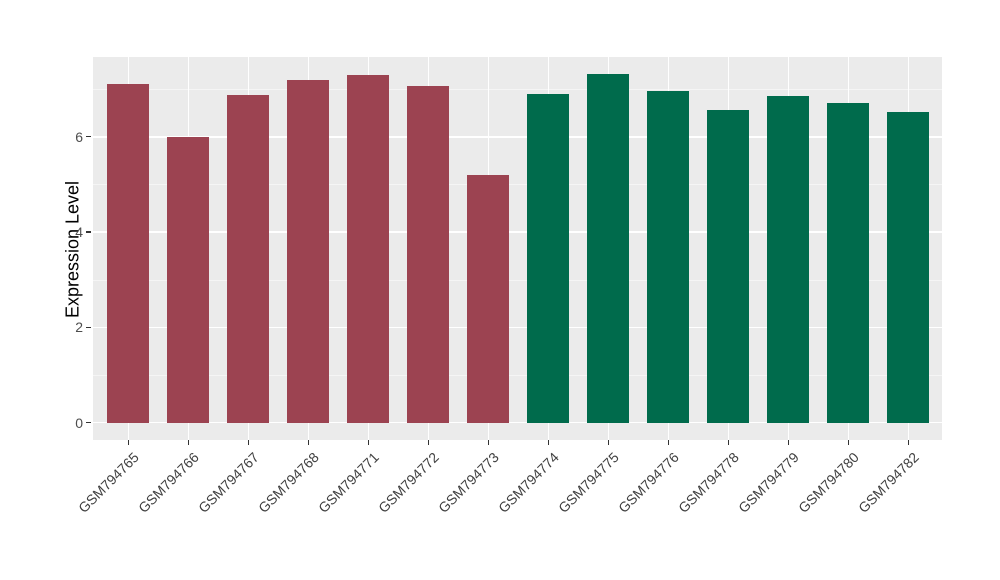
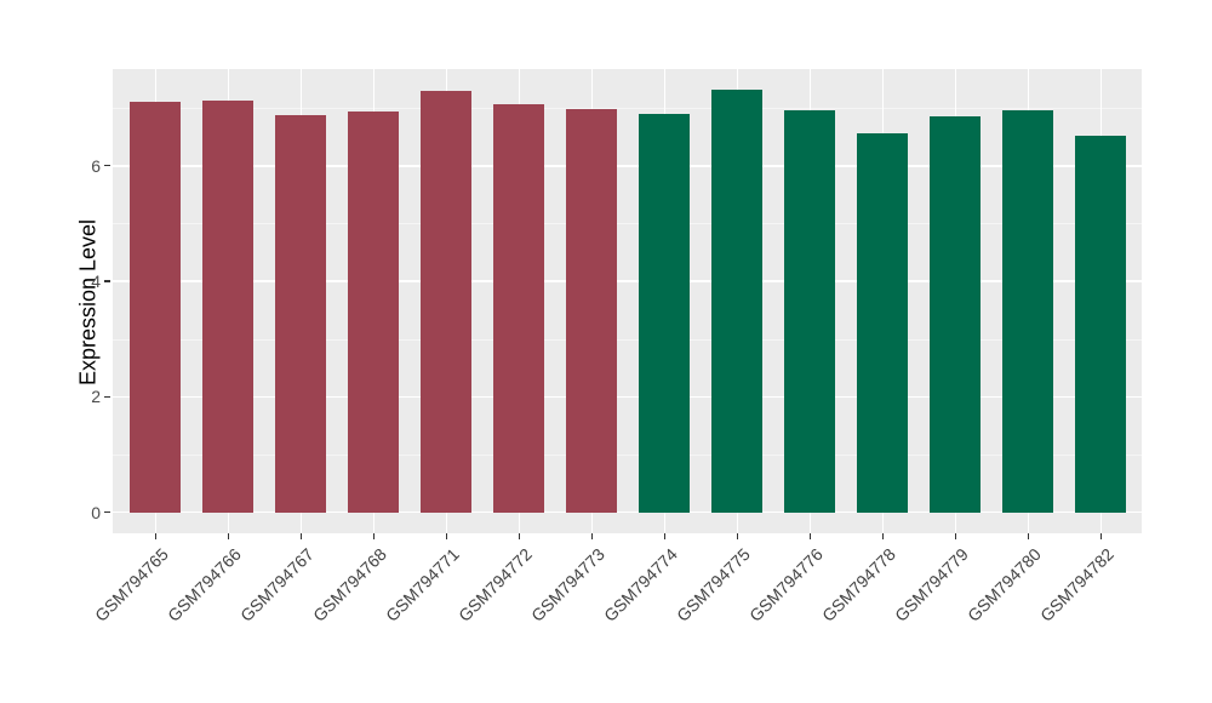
GSM794766: 6.0 -> 7.1
GSM794768: 7.2 -> 6.9
GSM794773: 5.2 -> 7.0
GSM794780: 6.7 -> 7.0
